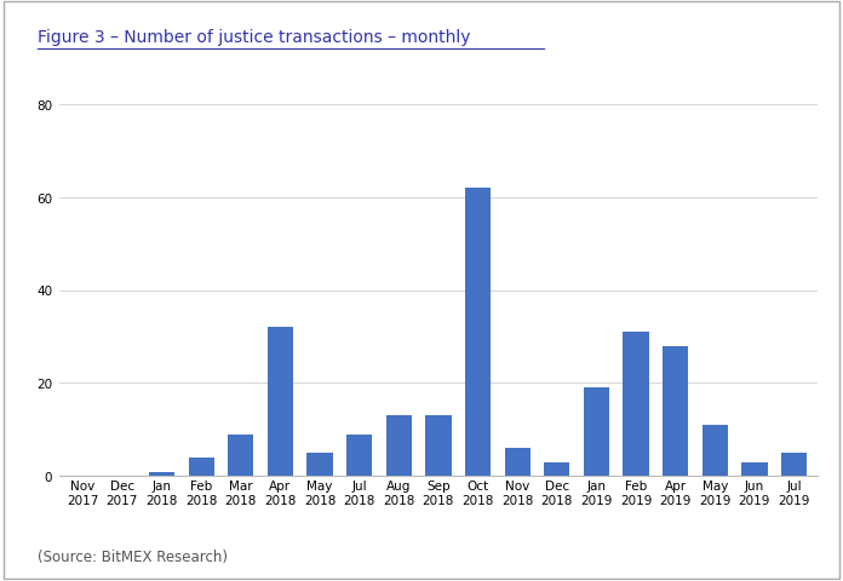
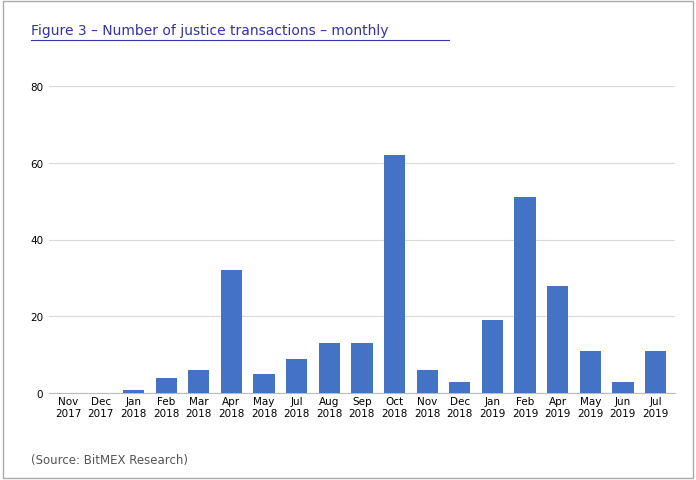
Mar 2018: 9 -> 6
Feb 2019: 31 -> 51
Jul 2019: 5 -> 11
